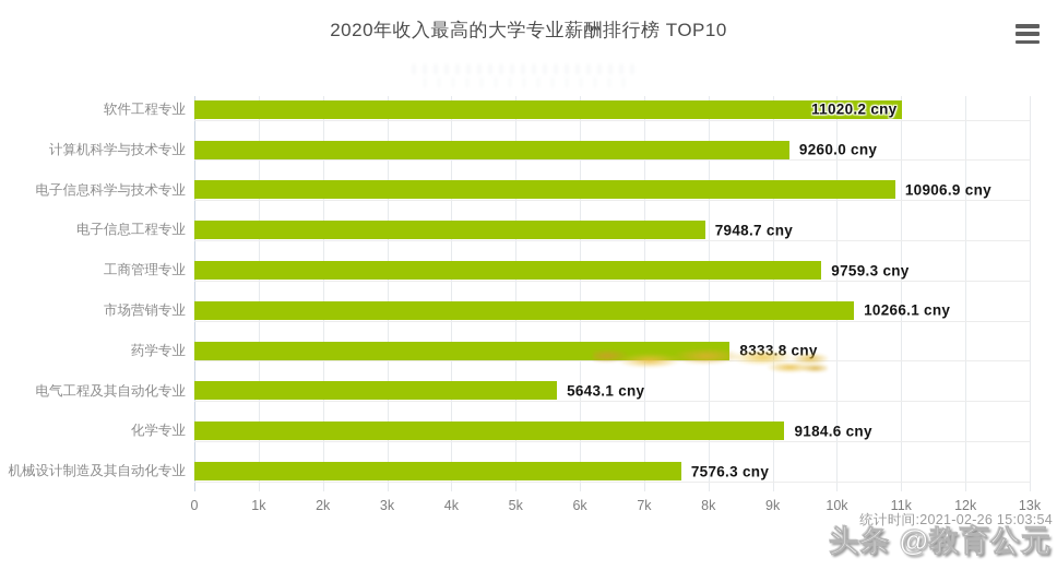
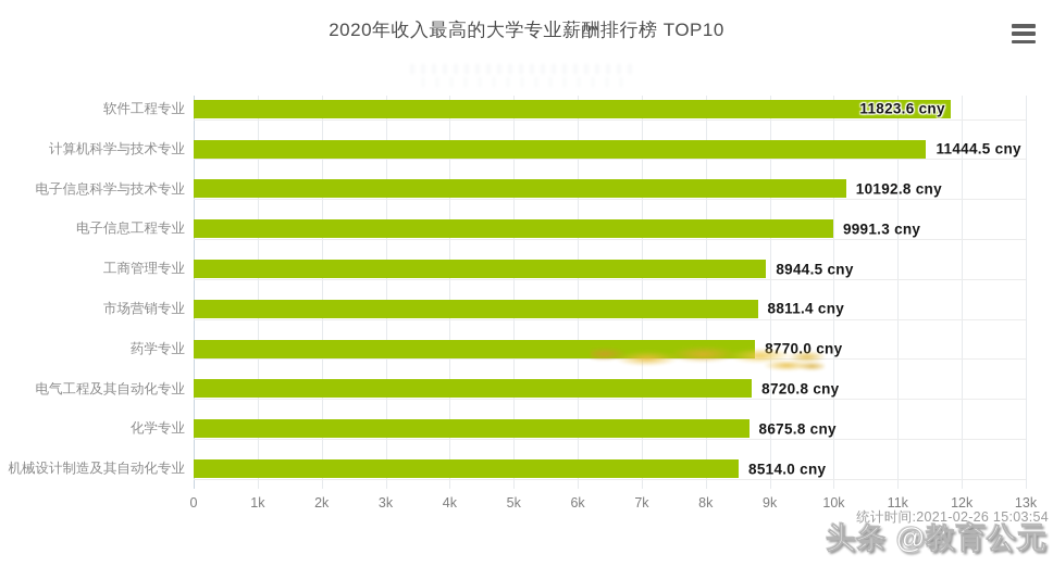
软件工程专业: 11020.2 -> 11823.6
计算机科学与技术专业: 9260.0 -> 11444.5
电子信息科学与技术专业: 10906.9 -> 10192.8
电子信息工程专业: 7948.7 -> 9991.3
工商管理专业: 9759.3 -> 8944.5
市场营销专业: 10266.1 -> 8811.4
药学专业: 8333.8 -> 8770.0
电气工程及其自动化专业: 5643.1 -> 8720.8
化学专业: 9184.6 -> 8675.8
机械设计制造及其自动化专业: 7576.3 -> 8514.0
